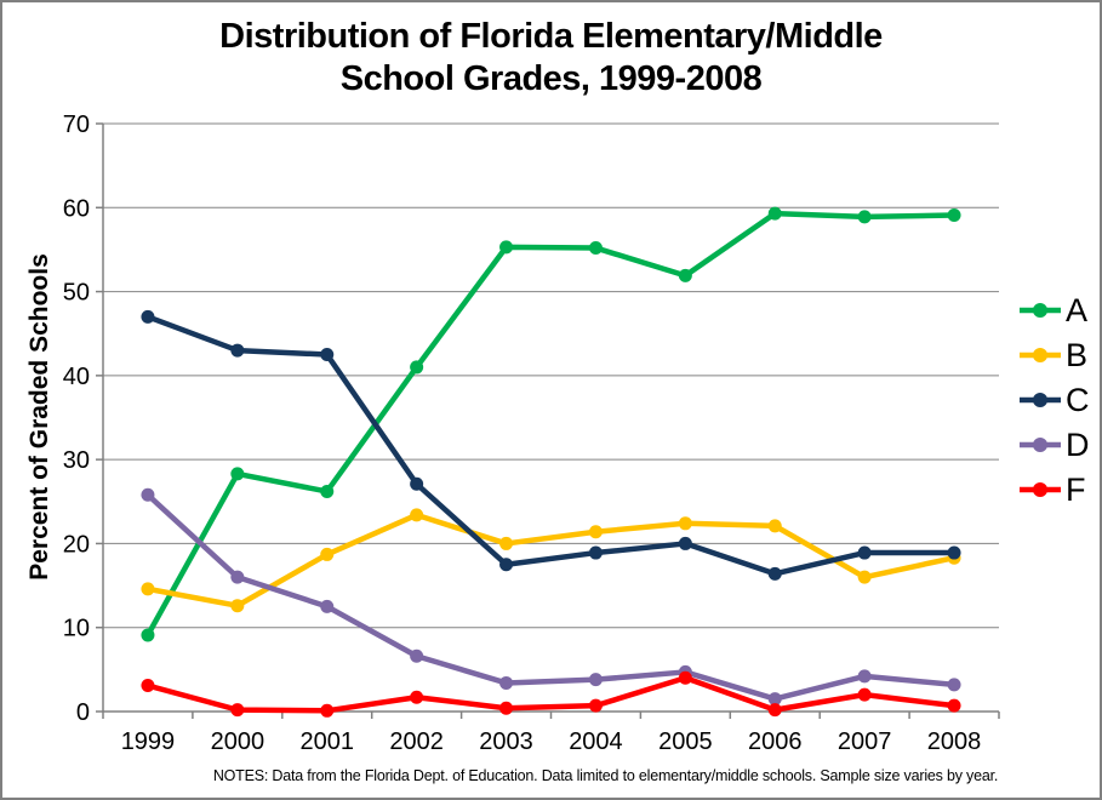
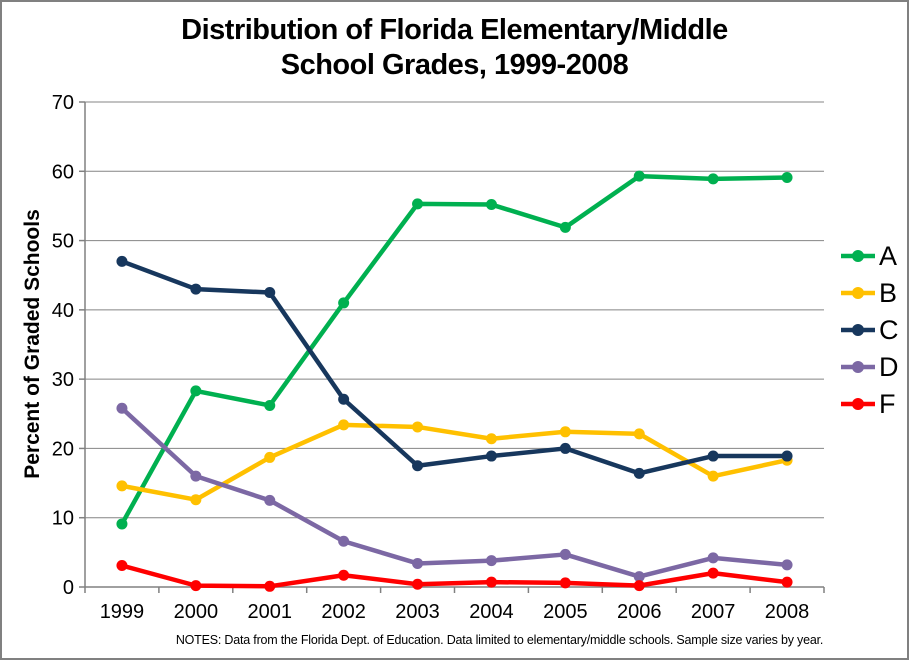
B/2003: 20 -> 23
F/2005: 4 -> 1
